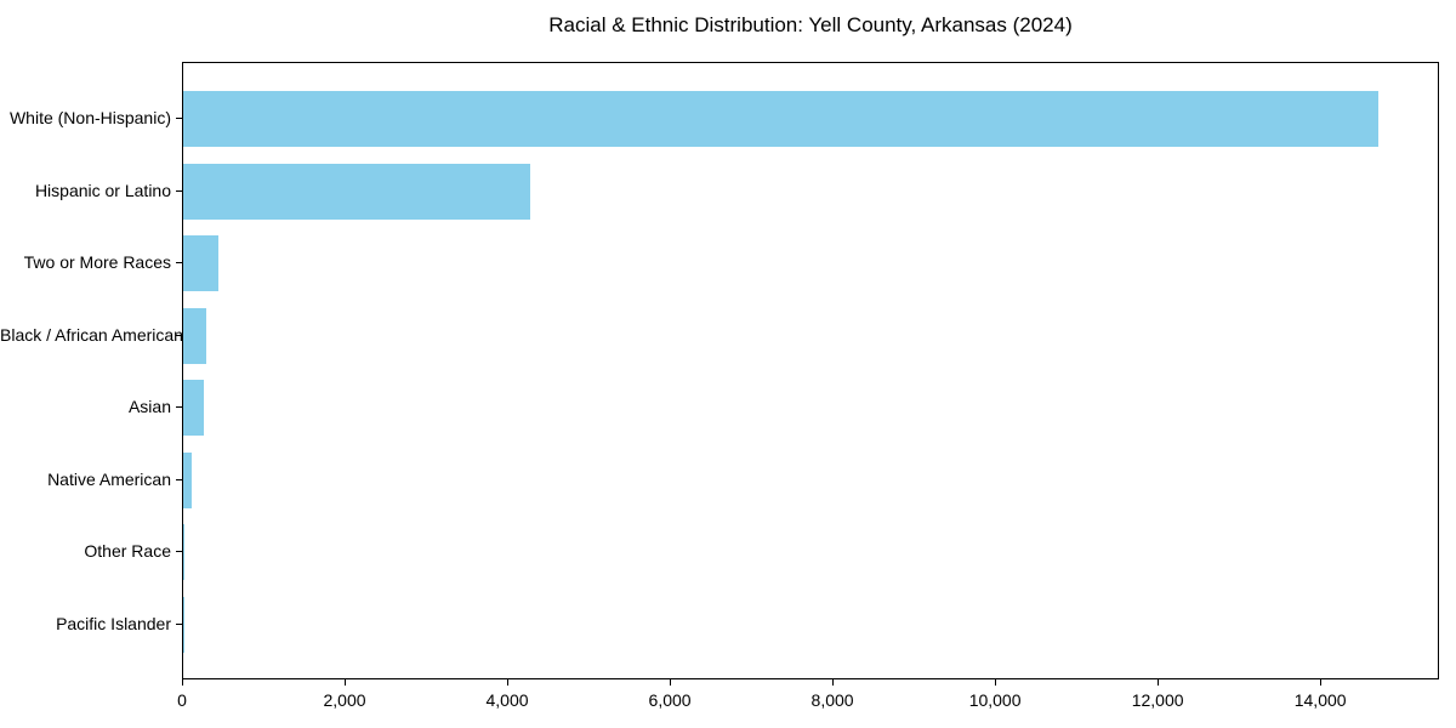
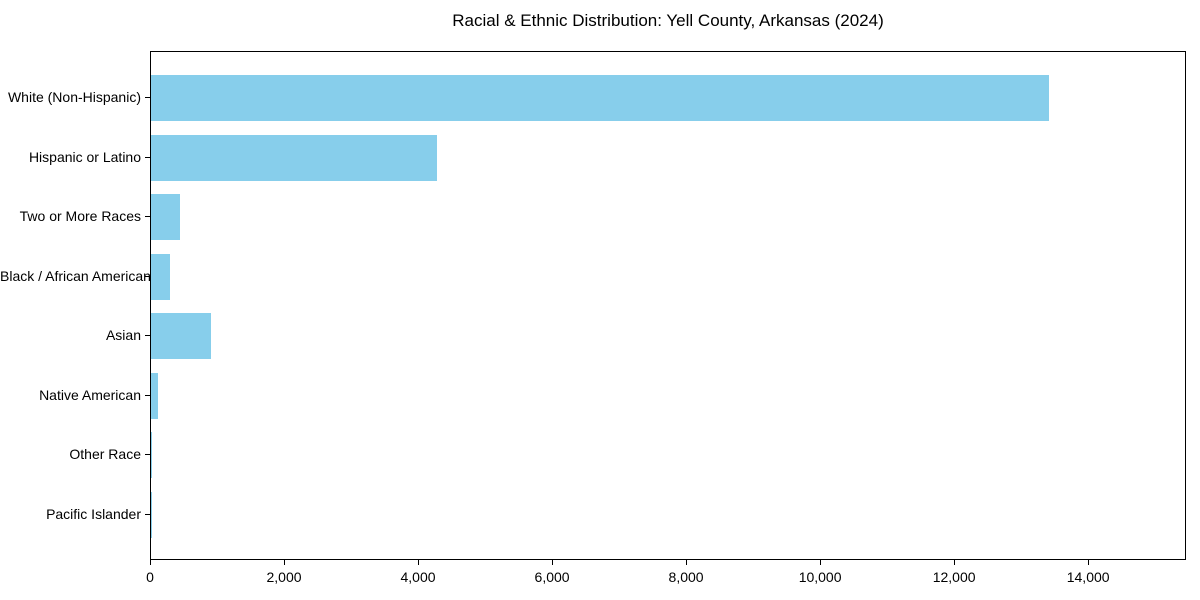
White (Non-Hispanic): 14700 -> 13400
Asian: 300 -> 900
